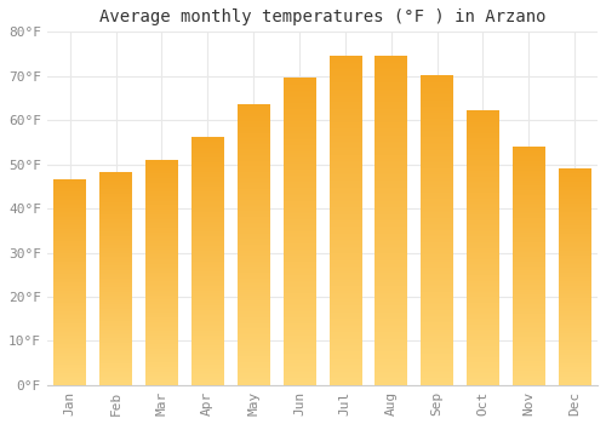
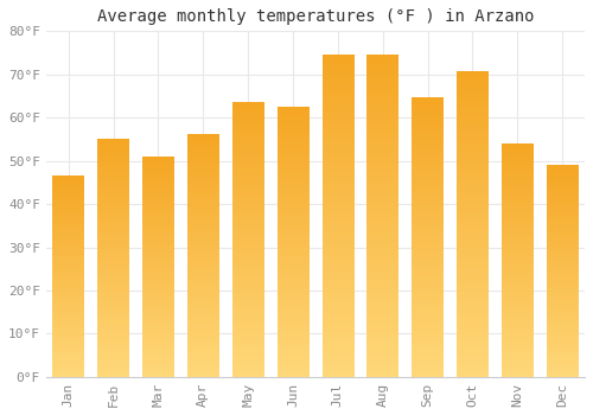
Feb: 48.0°F -> 55.0°F
Jun: 69.5°F -> 62.5°F
Sep: 70.0°F -> 64.5°F
Oct: 62.0°F -> 70.5°F
